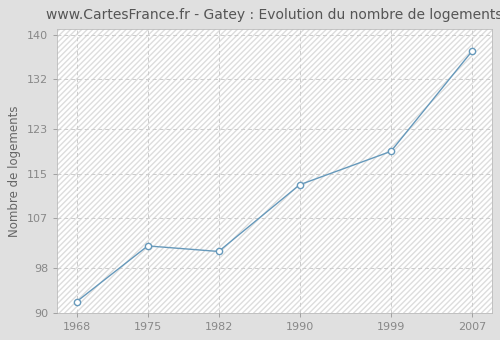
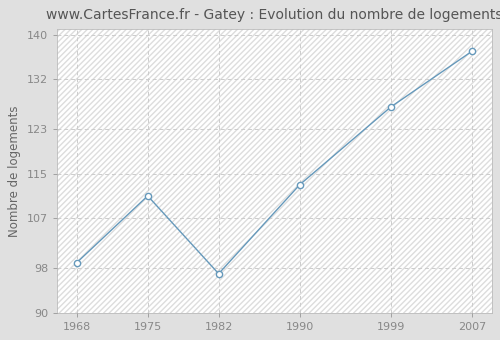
1968: 92 -> 99
1975: 102 -> 111
1982: 101 -> 97
1999: 119 -> 127
